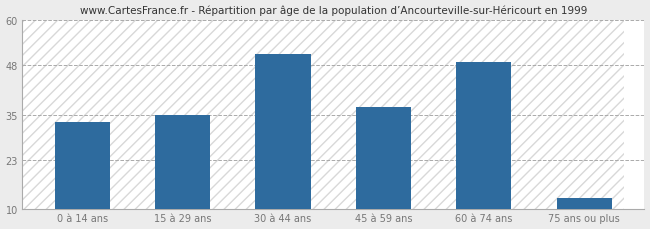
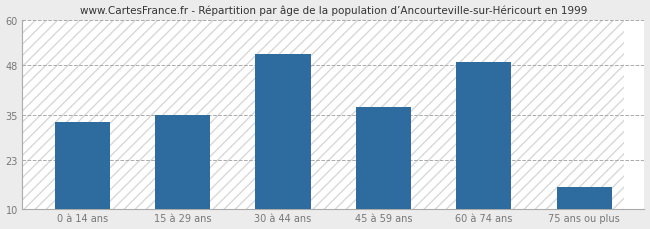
75 ans ou plus: 13 -> 16
